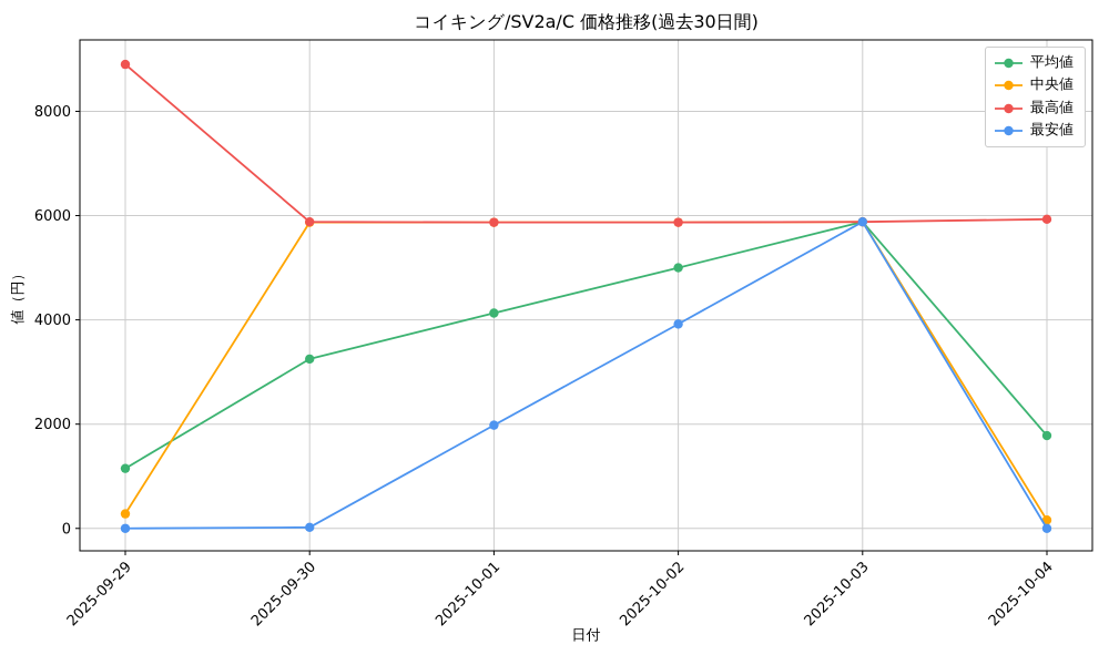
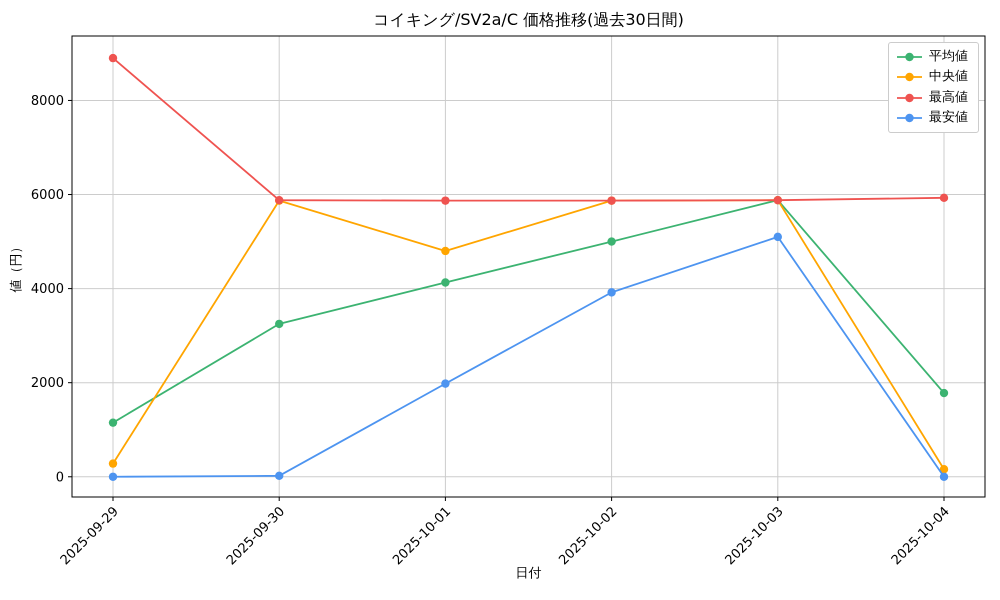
中央値/2025-10-01: 5900 -> 4800
最安値/2025-10-03: 5900 -> 5100
